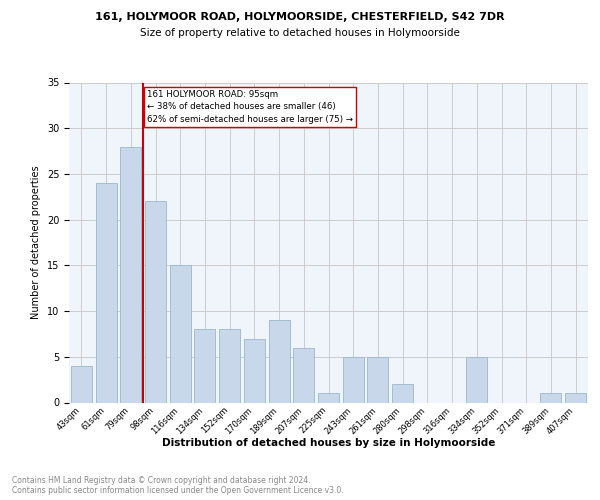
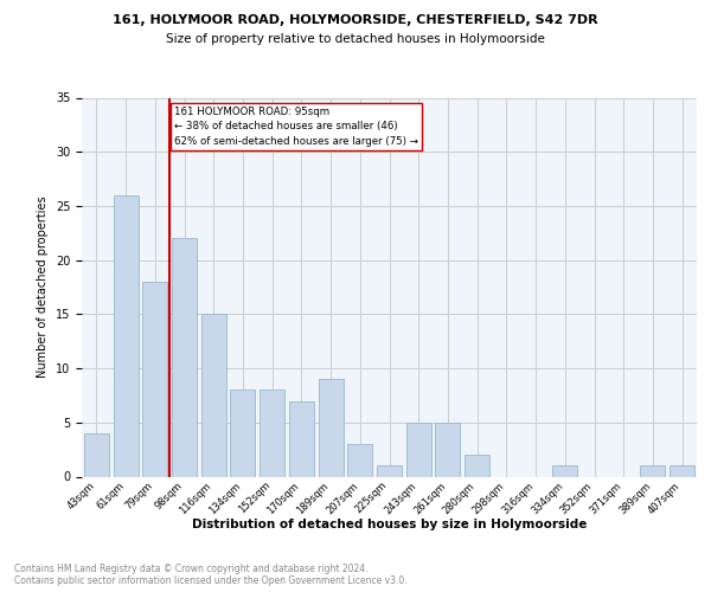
61sqm: 24 -> 26
79sqm: 28 -> 18
207sqm: 6 -> 3
334sqm: 5 -> 1
